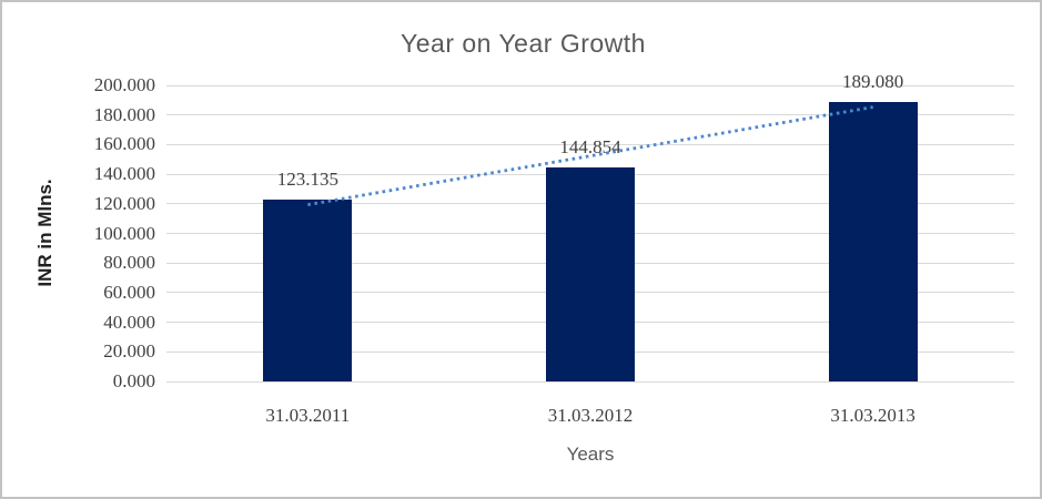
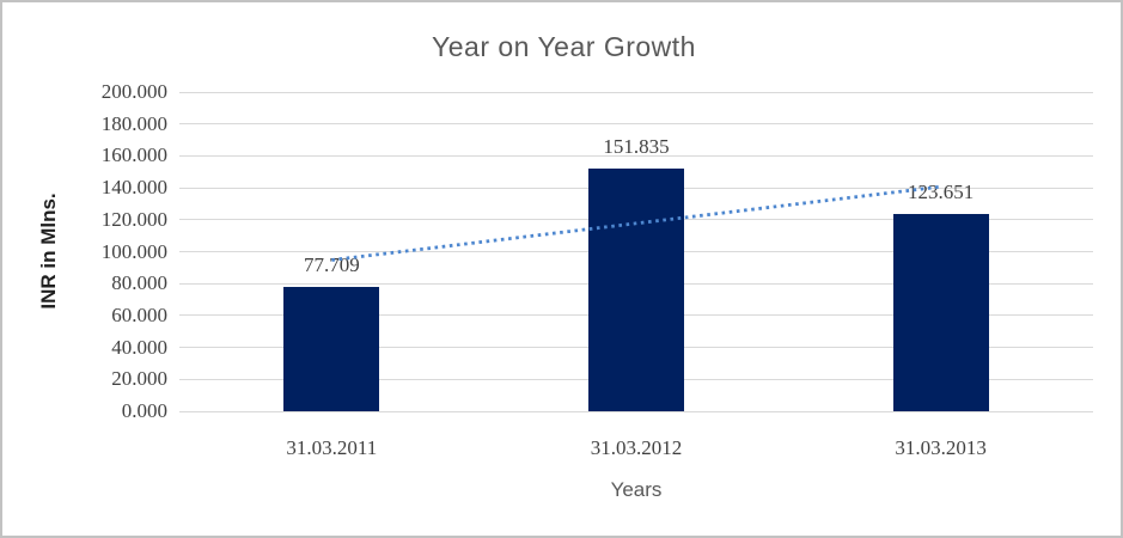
31.03.2011: 123.135 -> 77.709
31.03.2012: 144.854 -> 151.835
31.03.2013: 189.080 -> 123.651
